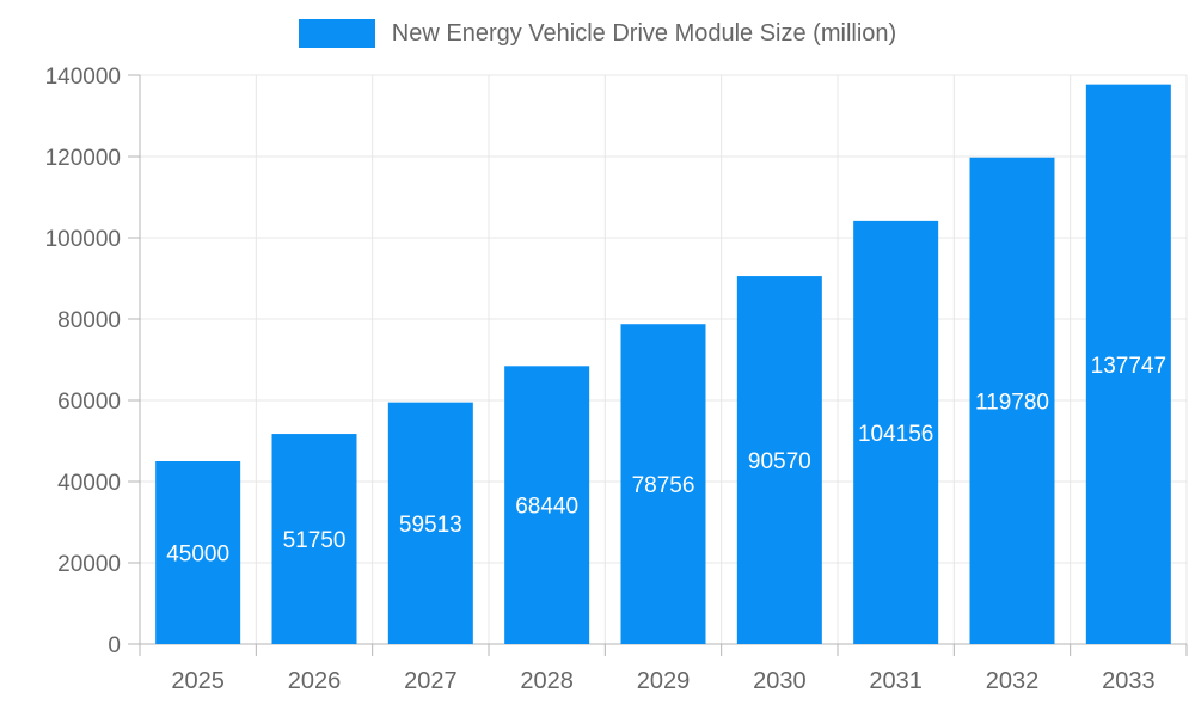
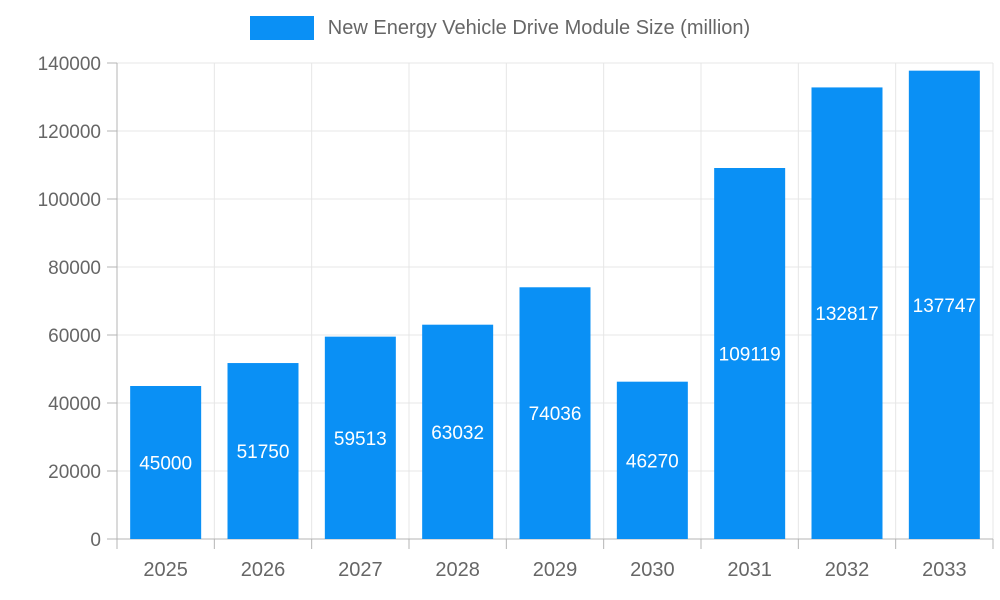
2028: 68440 -> 63032
2029: 78756 -> 74036
2030: 90570 -> 46270
2031: 104156 -> 109119
2032: 119780 -> 132817
